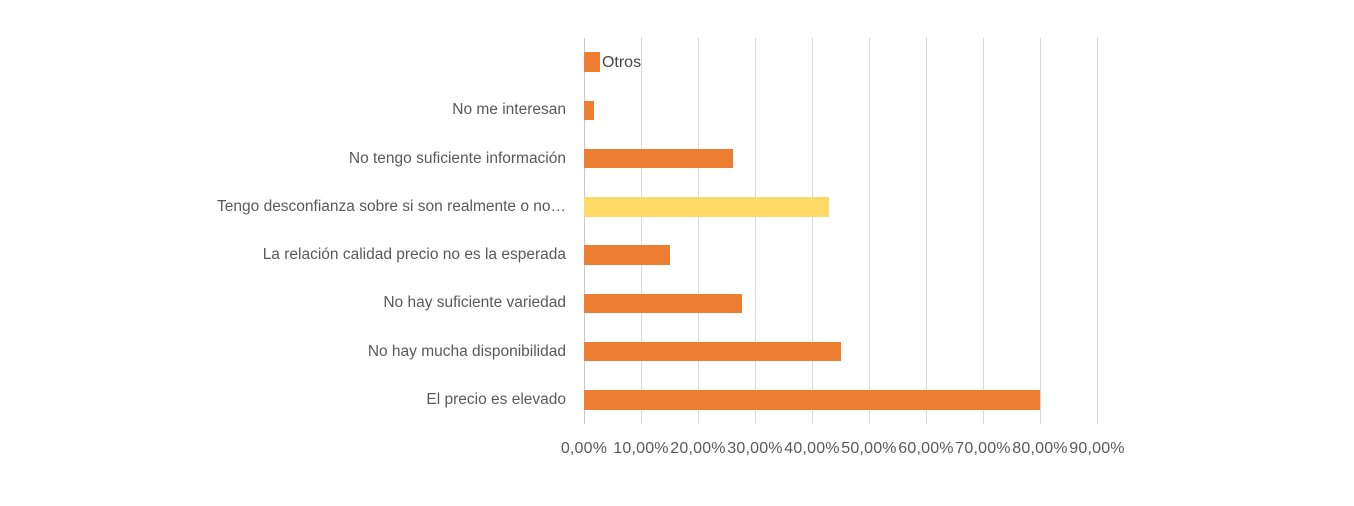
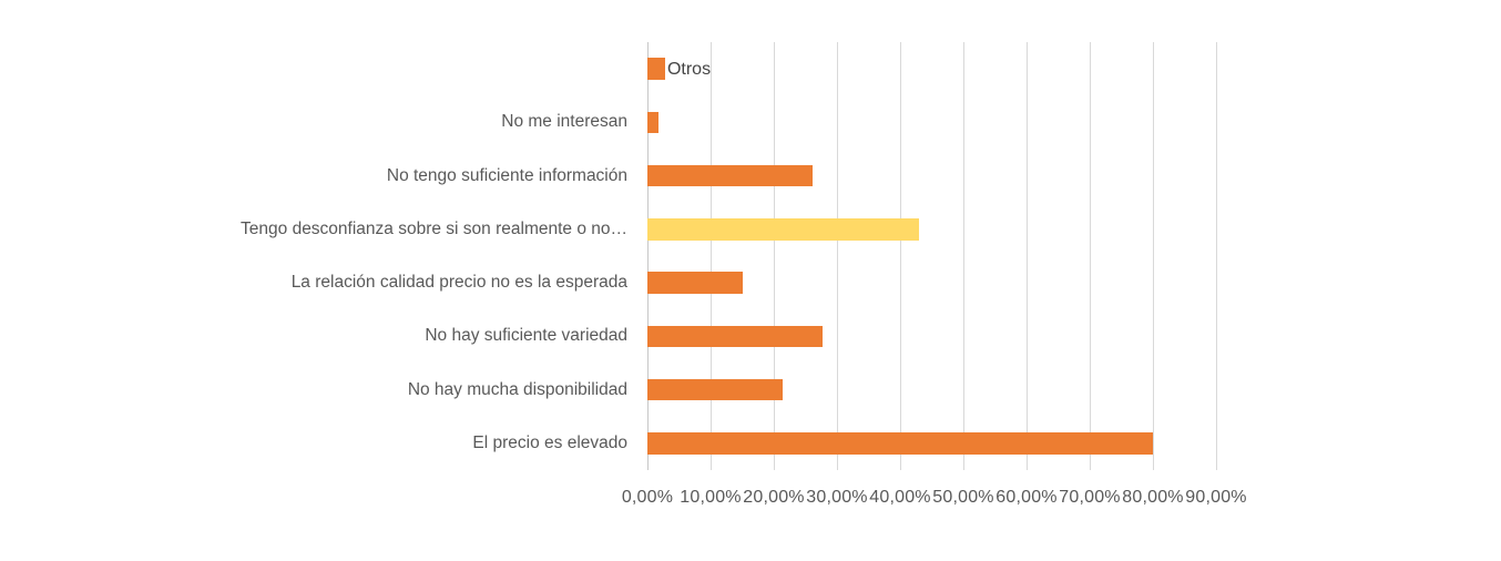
No hay mucha disponibilidad: 45% -> 21%
